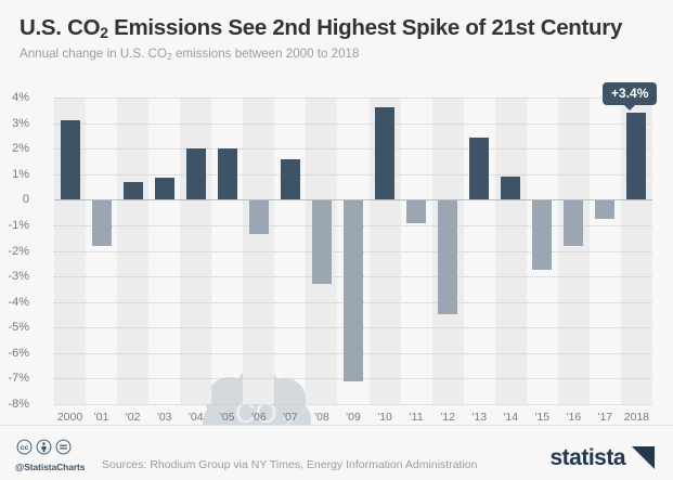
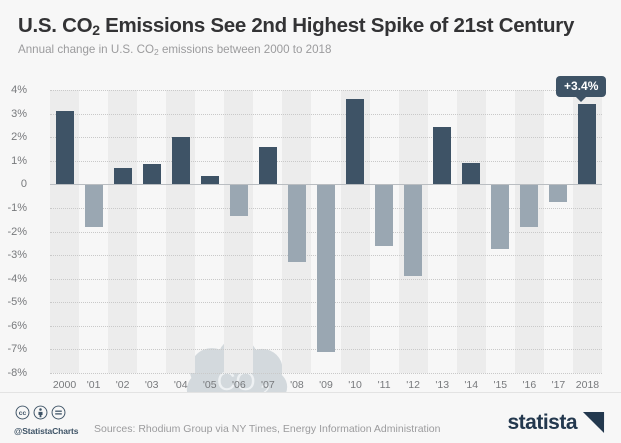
'05: 2.0% -> 0.3%
'11: -0.9% -> -2.6%
'12: -4.5% -> -3.9%
